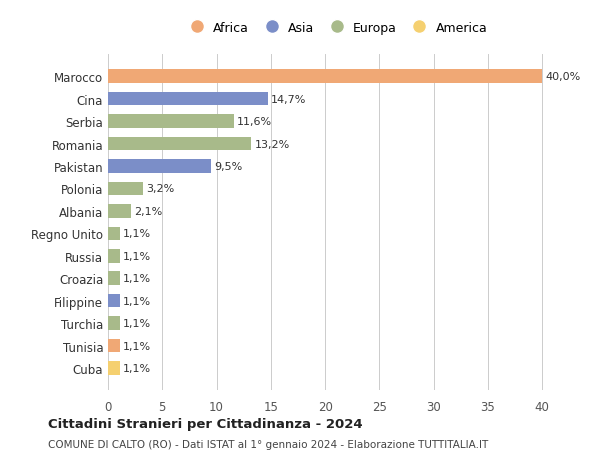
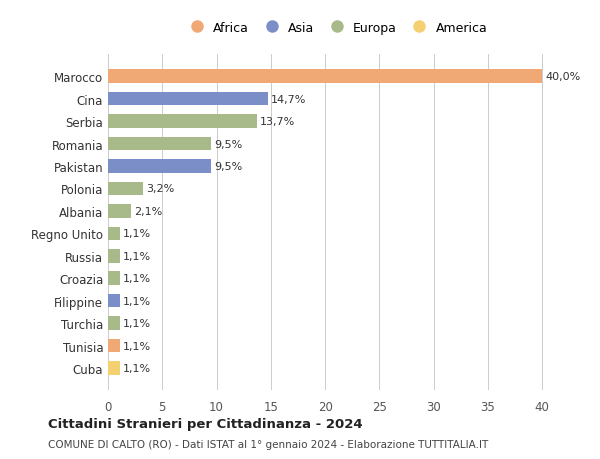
Serbia: 11,6% -> 13,7%
Romania: 13,2% -> 9,5%
